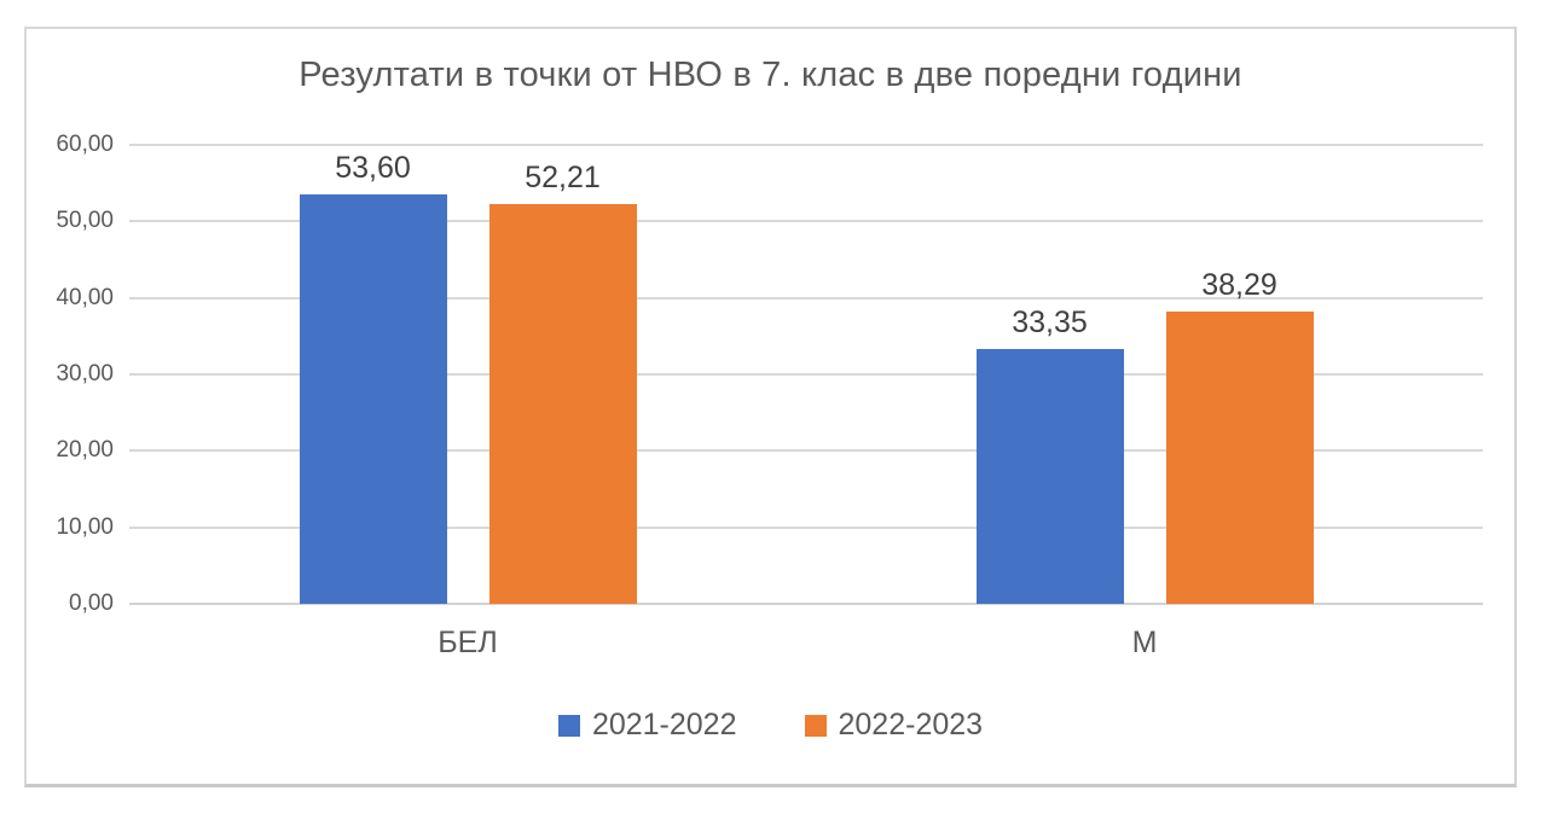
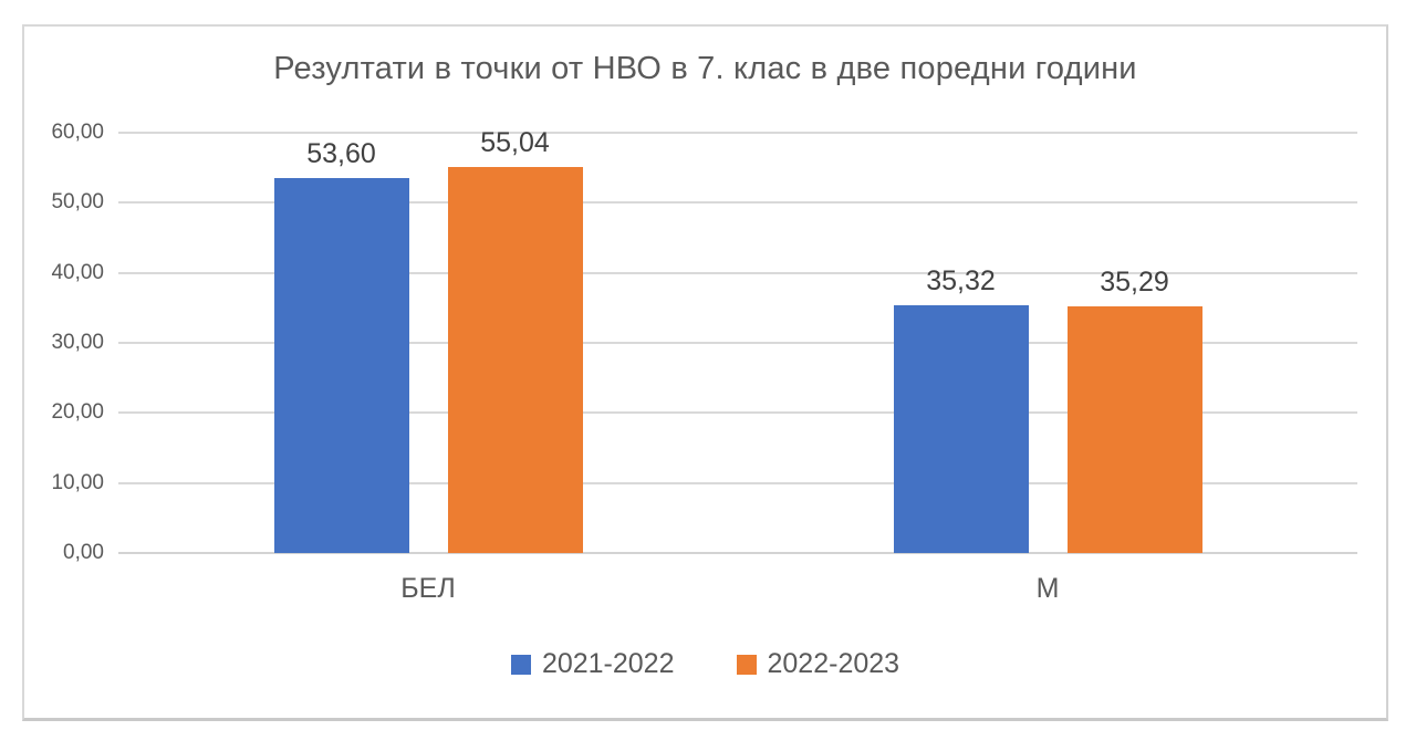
2022-2023/БЕЛ: 52,21 -> 55,04
2021-2022/М: 33,35 -> 35,32
2022-2023/М: 38,29 -> 35,29
